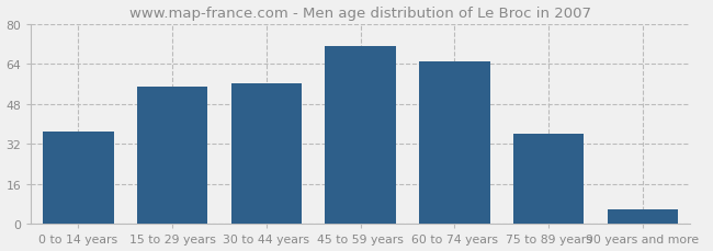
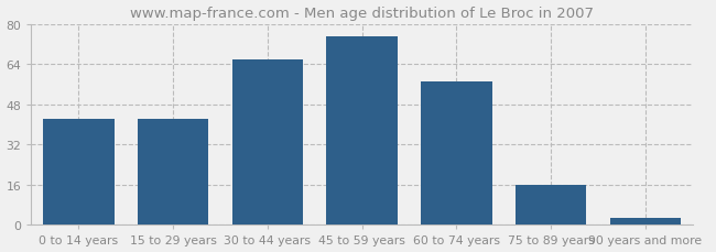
0 to 14 years: 37 -> 42
15 to 29 years: 55 -> 42
30 to 44 years: 56 -> 66
45 to 59 years: 71 -> 75
60 to 74 years: 65 -> 57
75 to 89 years: 36 -> 16
90 years and more: 6 -> 3
